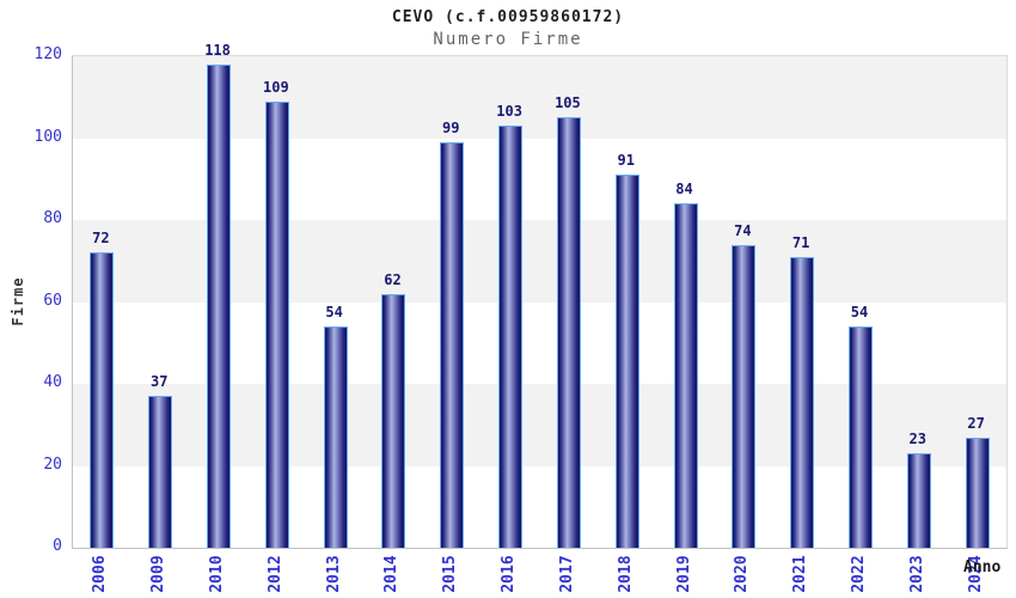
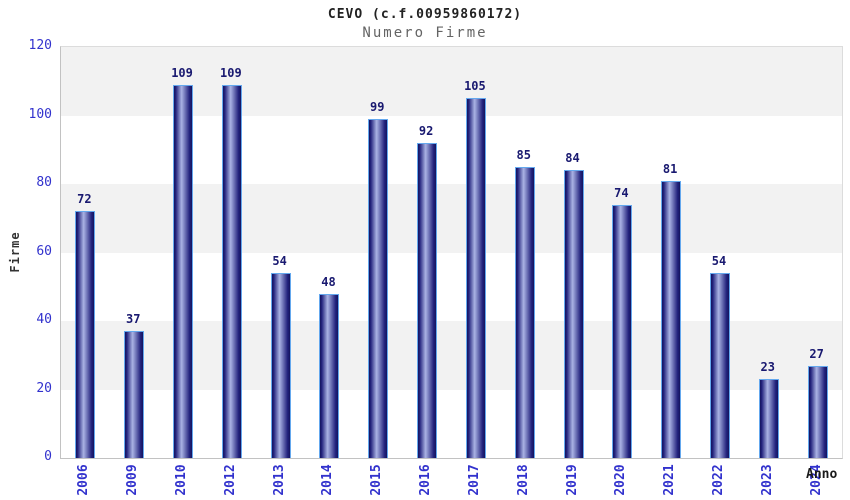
2010: 118 -> 109
2014: 62 -> 48
2016: 103 -> 92
2018: 91 -> 85
2021: 71 -> 81
